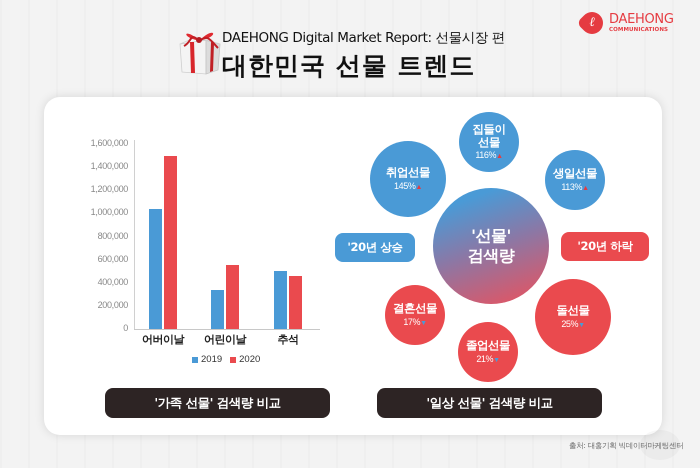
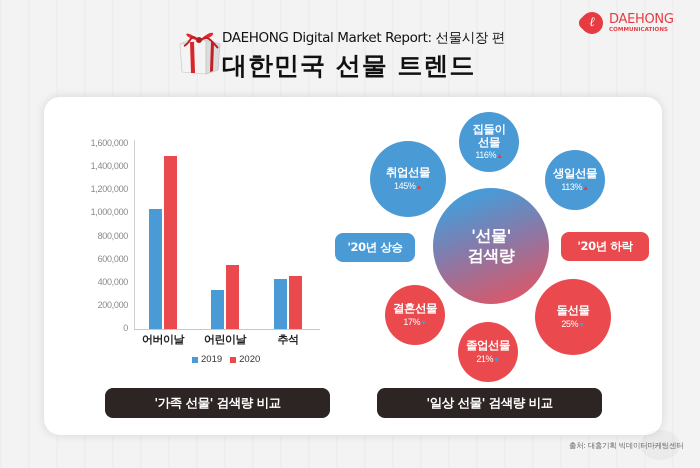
2019/추석: 500000 -> 430000
